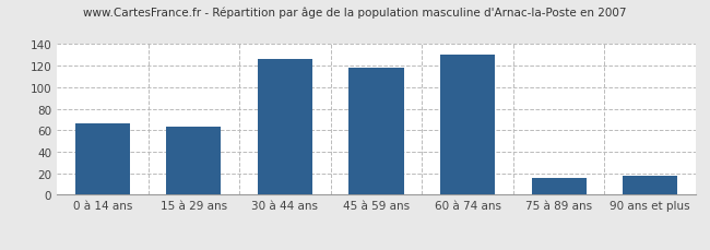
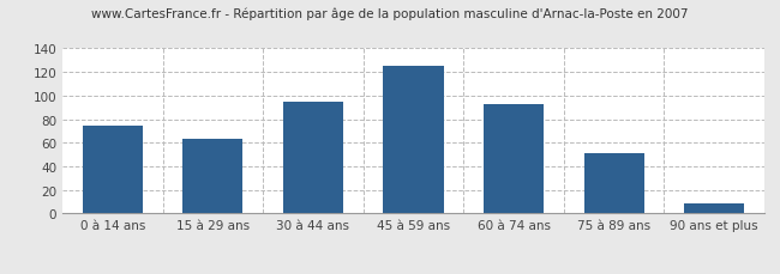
0 à 14 ans: 66 -> 74
30 à 44 ans: 126 -> 95
45 à 59 ans: 118 -> 125
60 à 74 ans: 130 -> 93
75 à 89 ans: 16 -> 51
90 ans et plus: 18 -> 9
